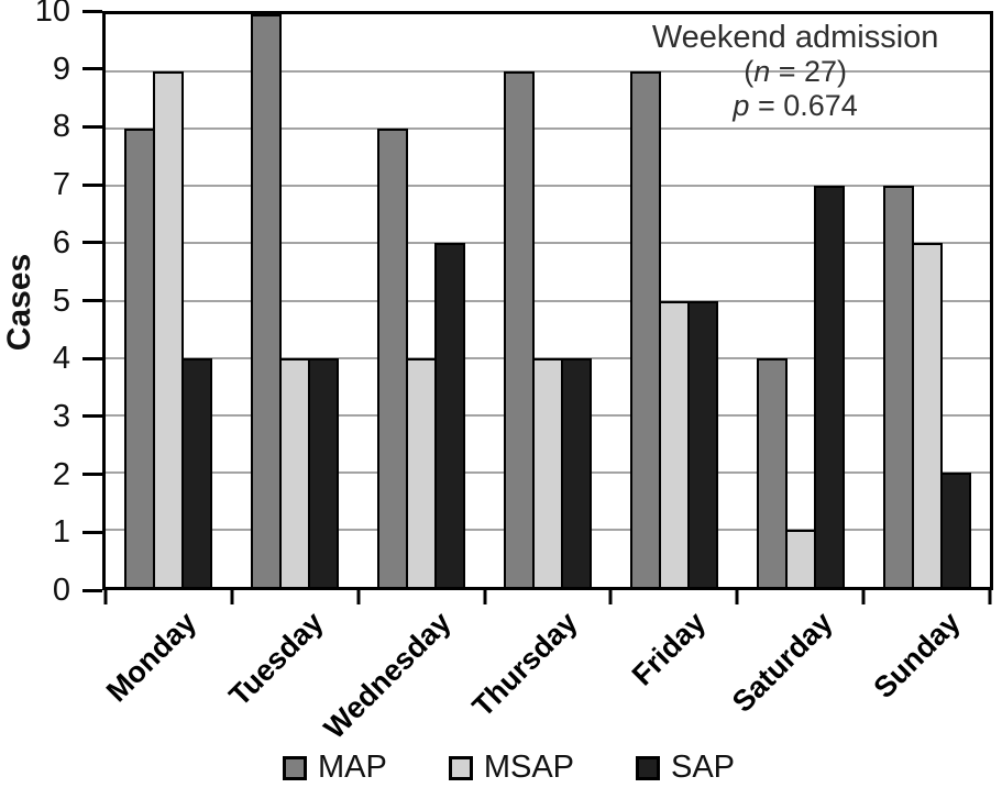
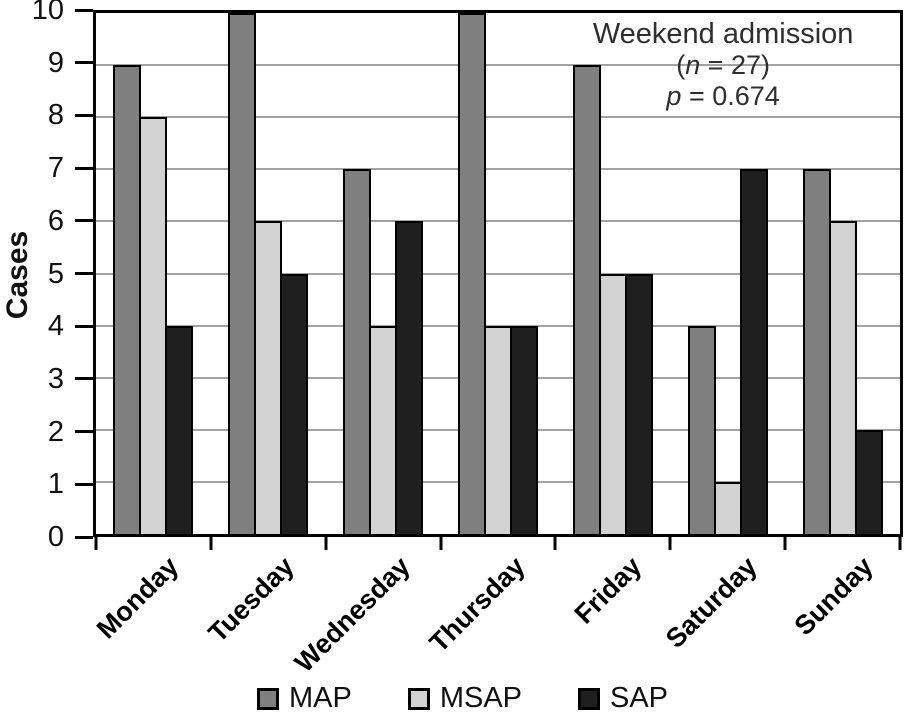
MAP/Monday: 8 -> 9
MSAP/Monday: 9 -> 8
MSAP/Tuesday: 4 -> 6
SAP/Tuesday: 4 -> 5
MAP/Wednesday: 8 -> 7
MAP/Thursday: 9 -> 10
